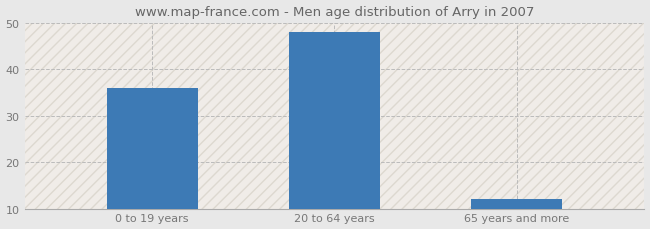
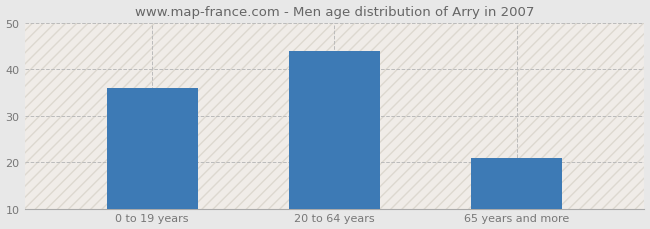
20 to 64 years: 48 -> 44
65 years and more: 12 -> 21
